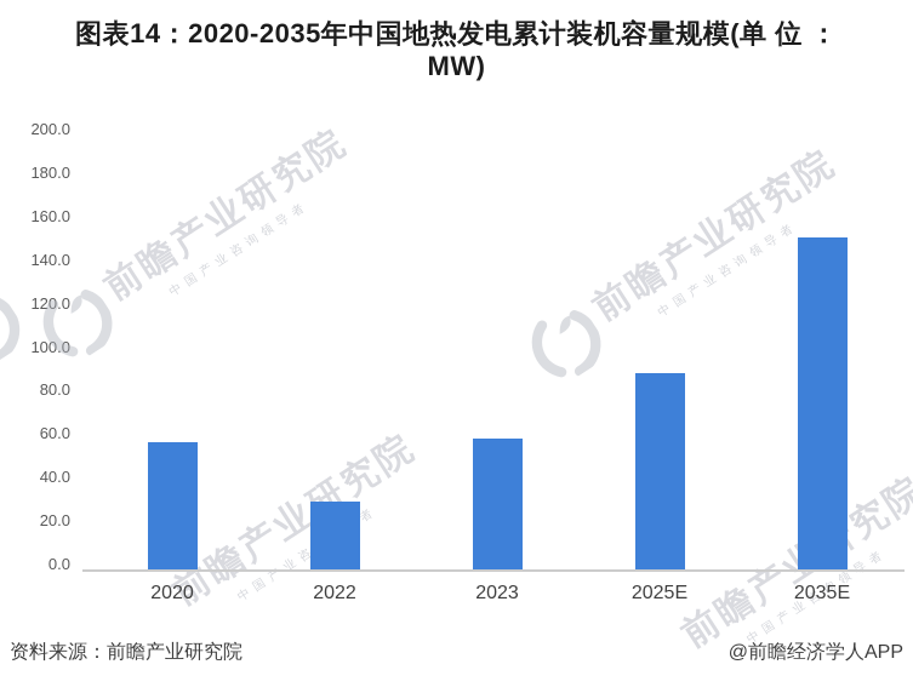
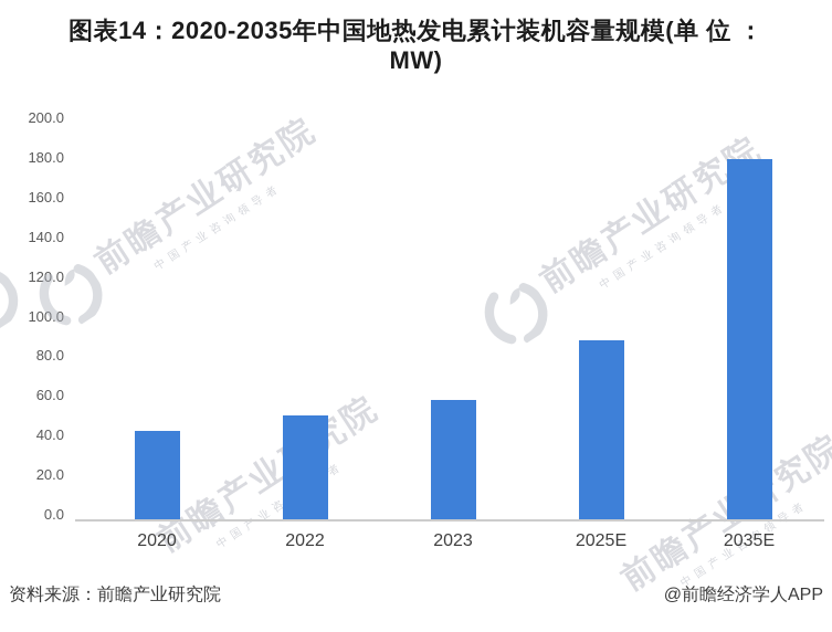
2020: 59 -> 45
2022: 32 -> 53
2035E: 153 -> 182
